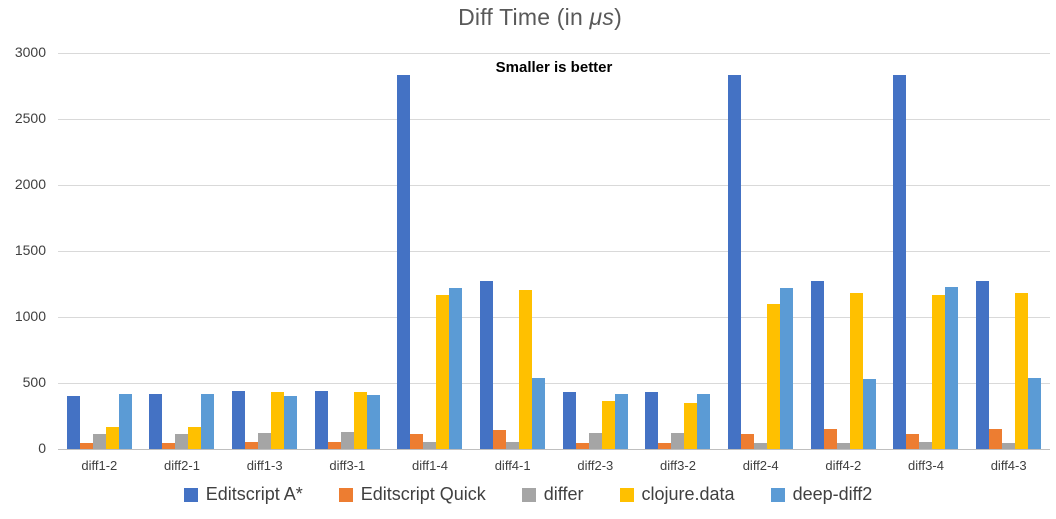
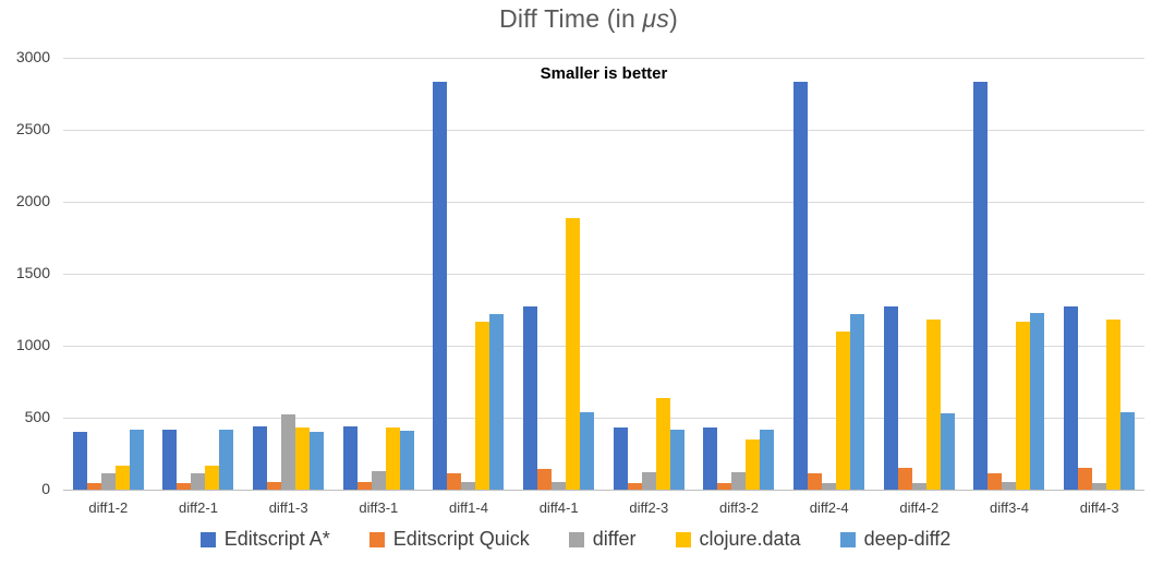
differ/diff1-3: 120 -> 520
clojure.data/diff4-1: 1200 -> 1890
clojure.data/diff2-3: 360 -> 640
